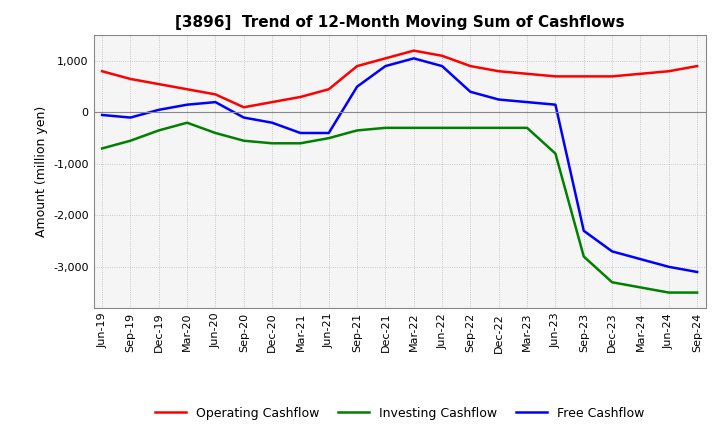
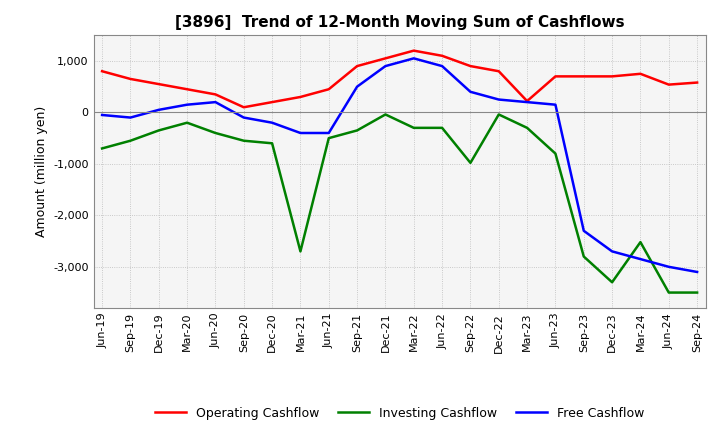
Investing Cashflow/Mar-21: -600 -> -2,700
Investing Cashflow/Dec-21: -300 -> -40
Investing Cashflow/Sep-22: -300 -> -980
Investing Cashflow/Dec-22: -300 -> -40
Operating Cashflow/Mar-23: 750 -> 220
Investing Cashflow/Mar-24: -3,400 -> -2,520
Operating Cashflow/Jun-24: 800 -> 540
Operating Cashflow/Sep-24: 900 -> 580
